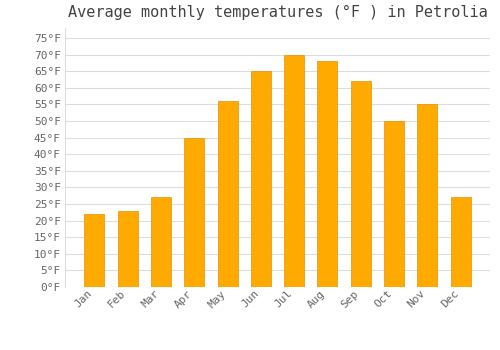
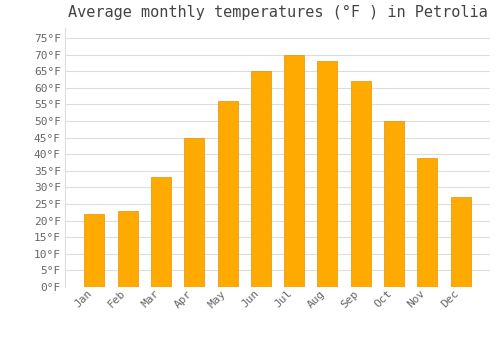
Mar: 27°F -> 33°F
Nov: 55°F -> 39°F
